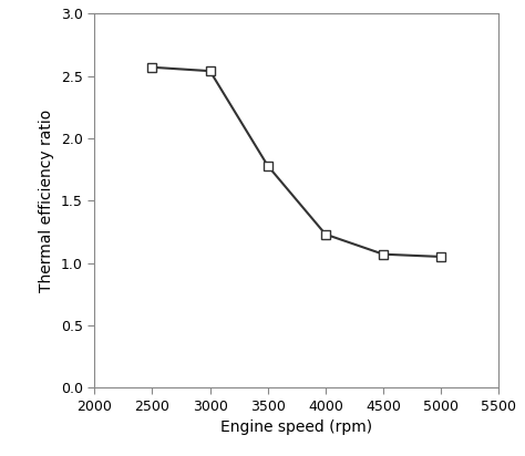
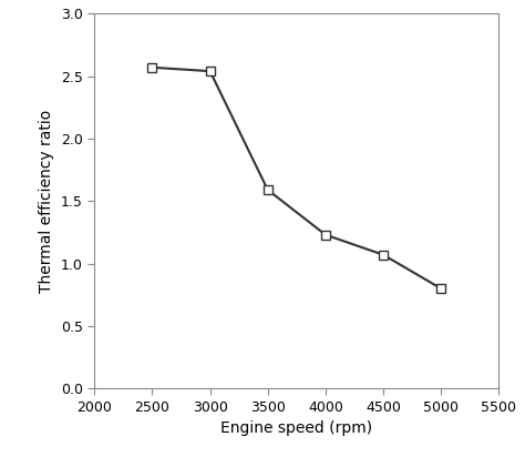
3500: 1.78 -> 1.59
5000: 1.05 -> 0.80
